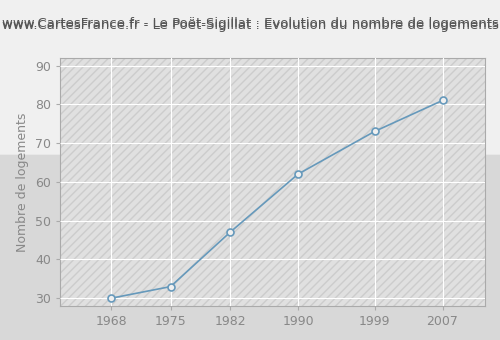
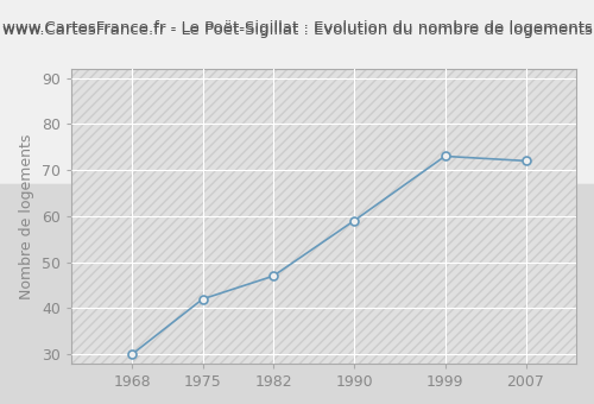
1975: 33 -> 42
1990: 62 -> 59
2007: 81 -> 72
